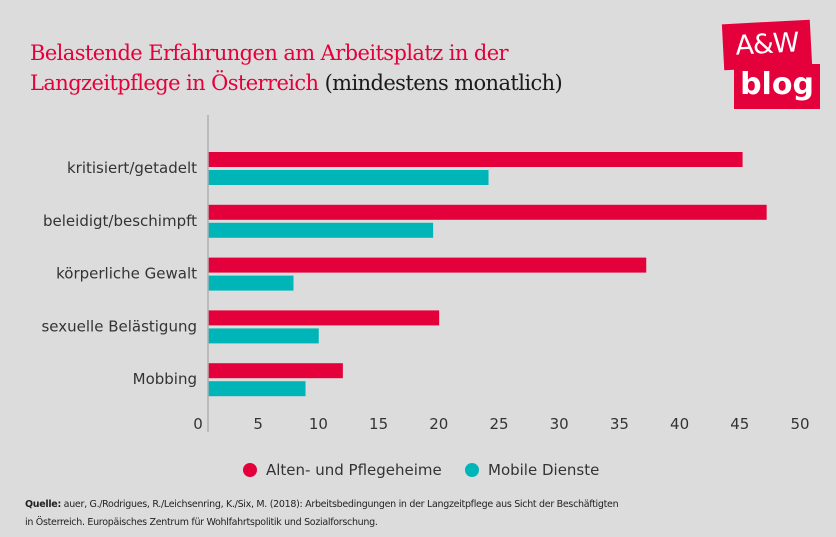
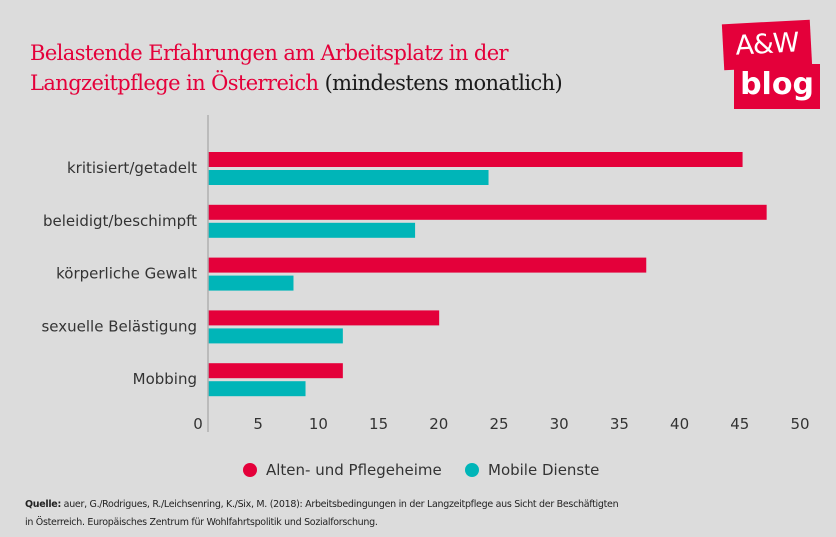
Mobile Dienste/beleidigt/beschimpft: 18.7 -> 17.2
Mobile Dienste/sexuelle Belästigung: 9.2 -> 11.2
